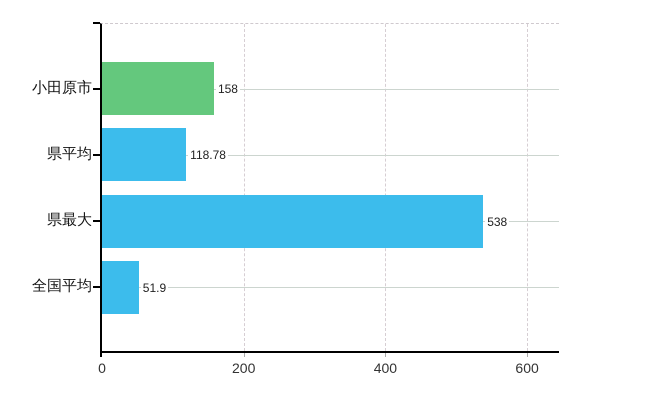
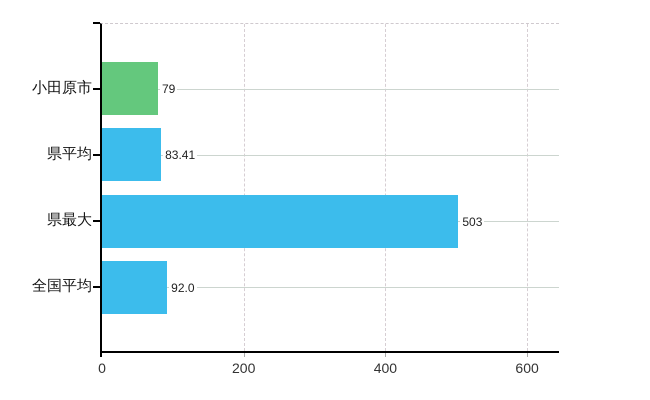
小田原市: 158 -> 79
県平均: 118.78 -> 83.41
県最大: 538 -> 503
全国平均: 51.9 -> 92.0
